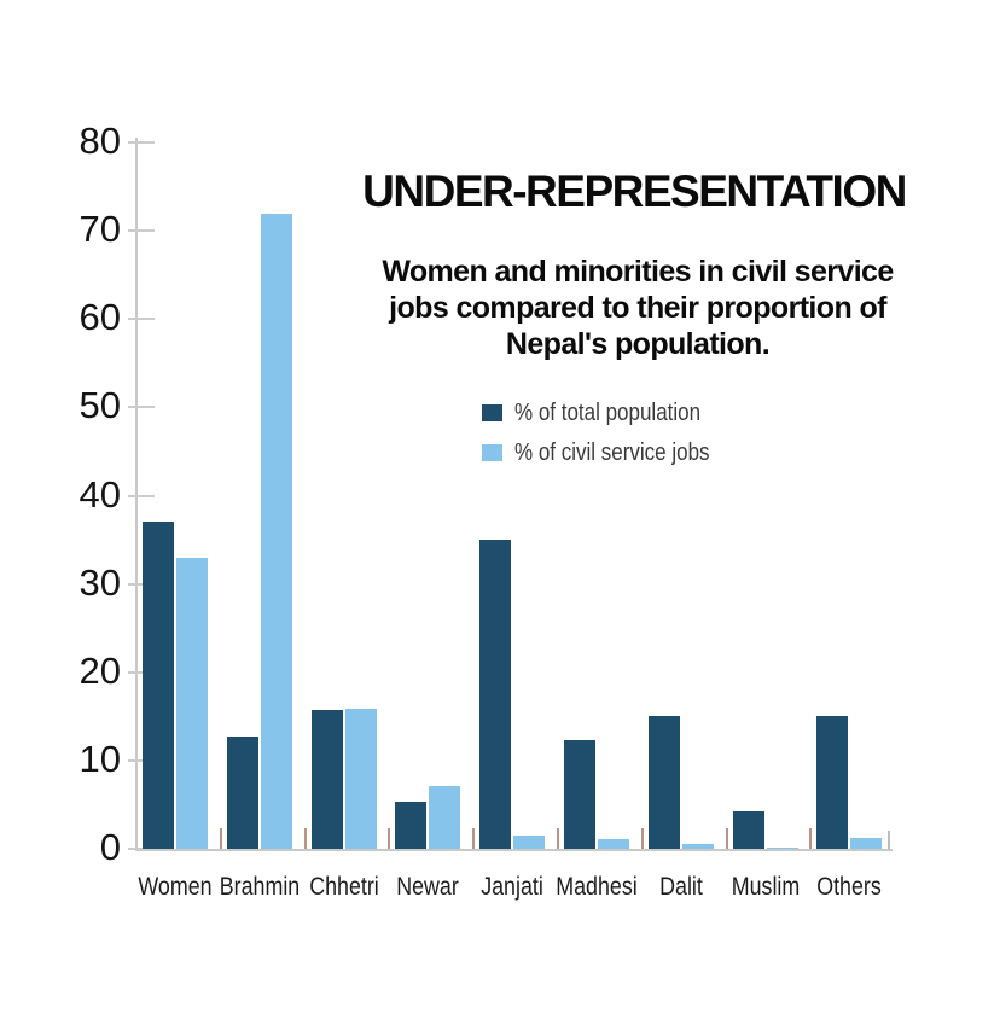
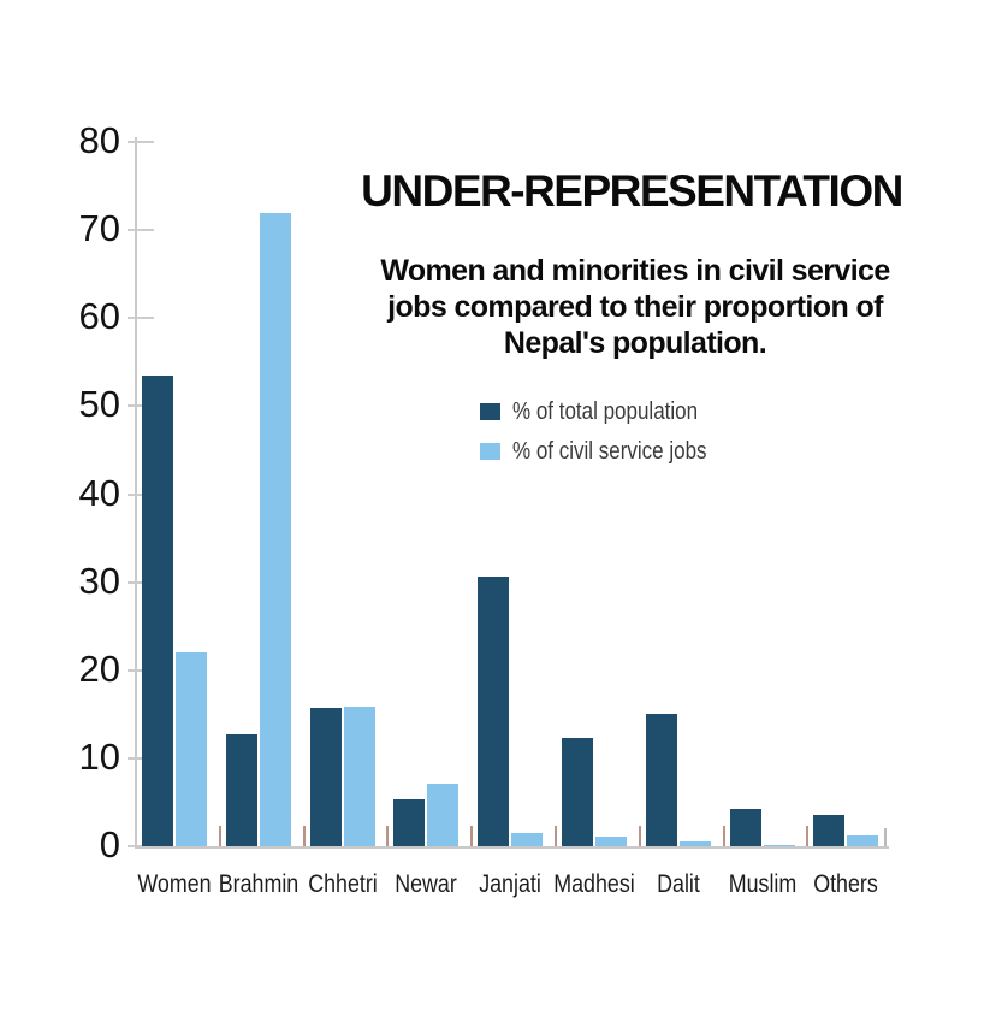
% of total population/Women: 37 -> 54
% of civil service jobs/Women: 33 -> 22
% of total population/Janjati: 35 -> 31
% of total population/Others: 15 -> 4
